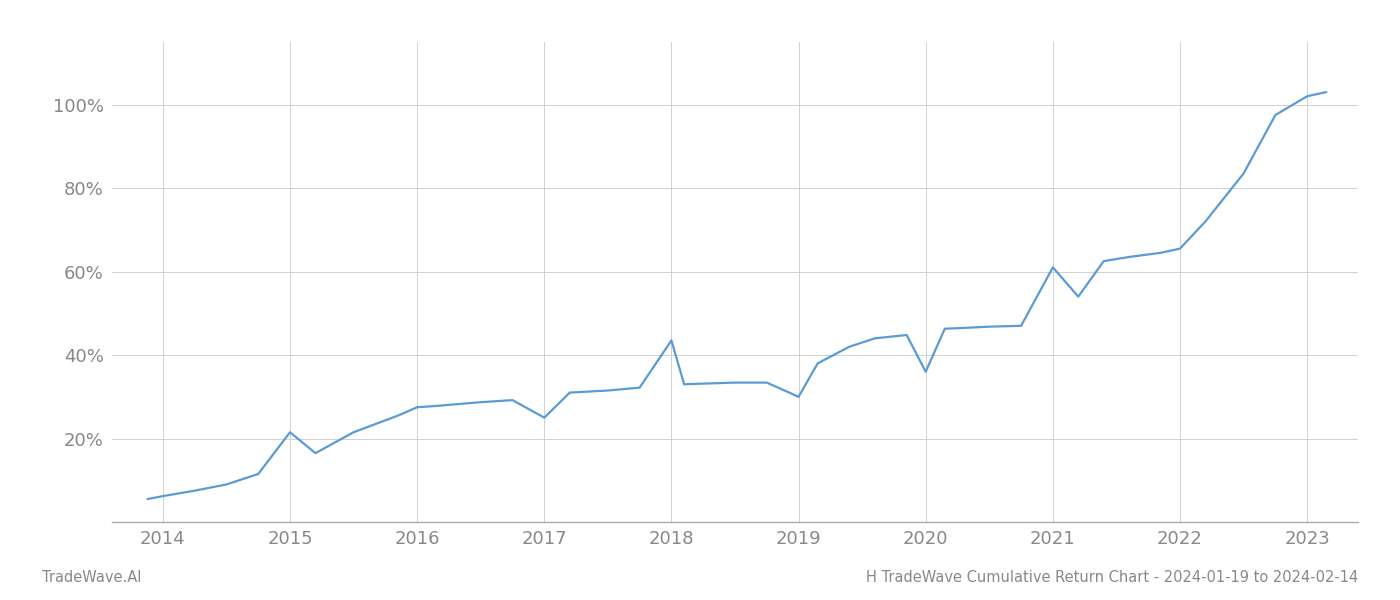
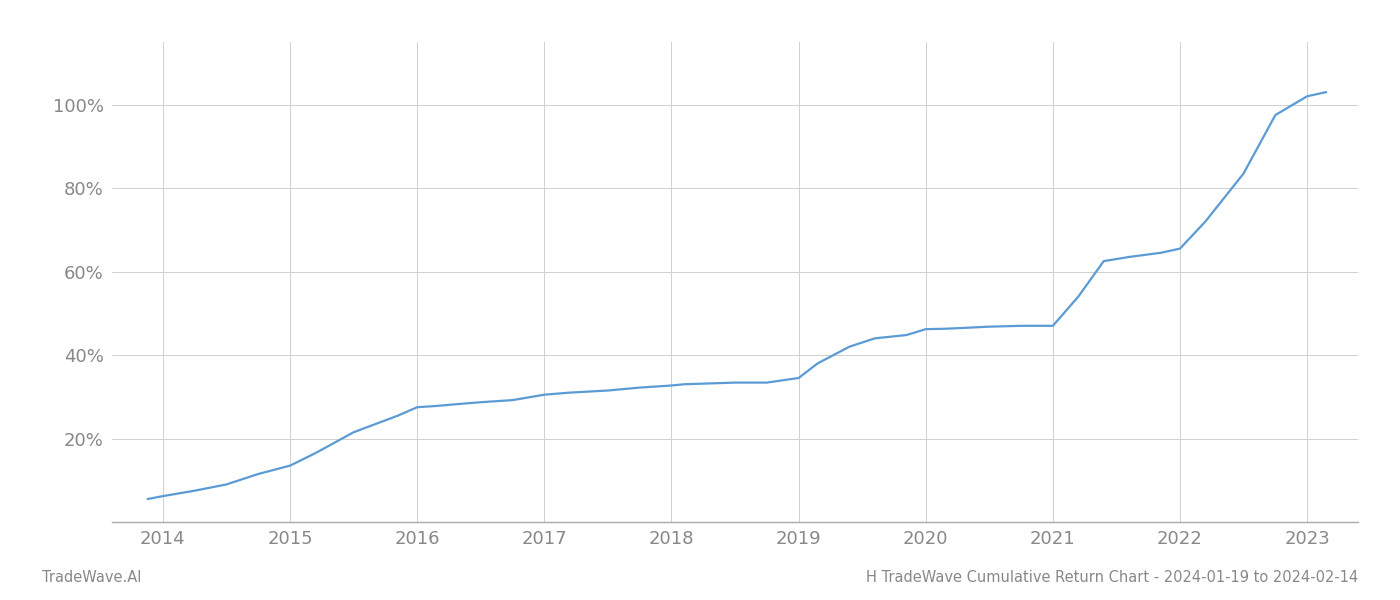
2015: 21.5% -> 13.5%
2017: 25.0% -> 30.5%
2018: 43.5% -> 32.7%
2019: 30.0% -> 34.5%
2020: 36.0% -> 46.2%
2021: 61.0% -> 47.0%
